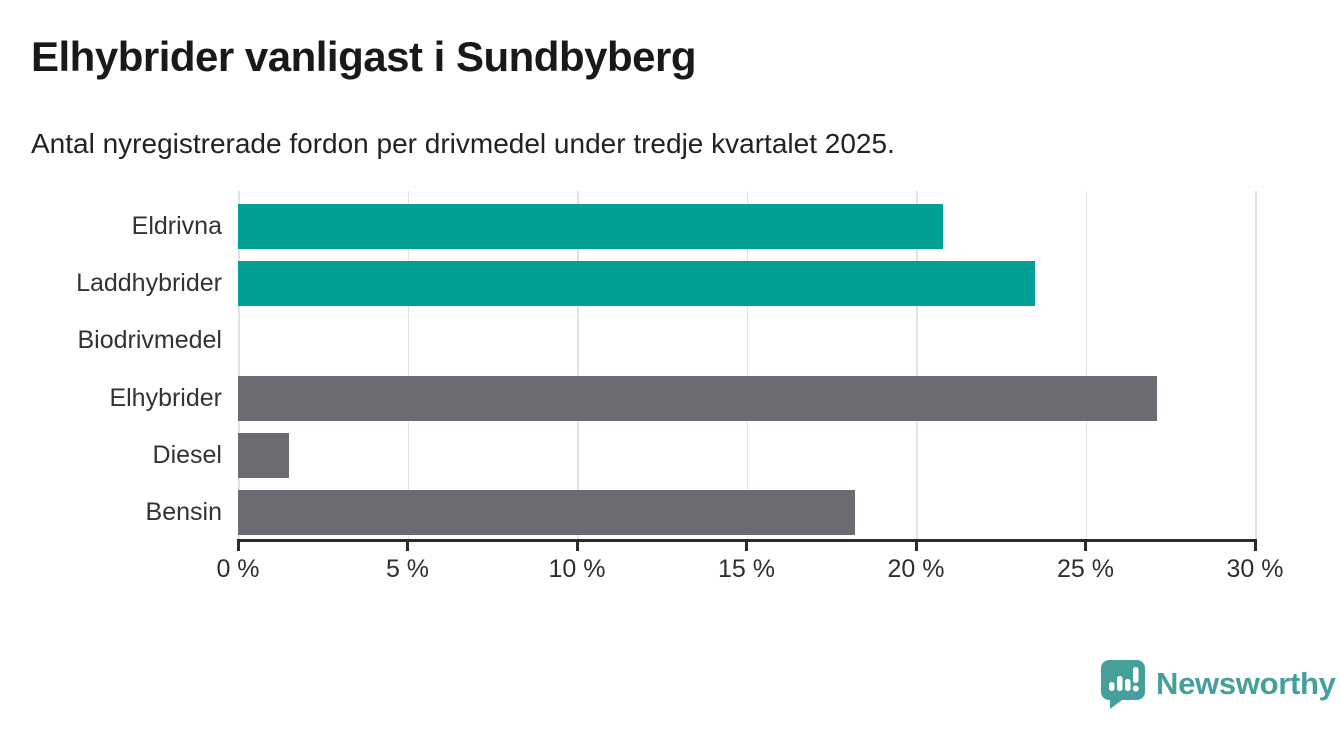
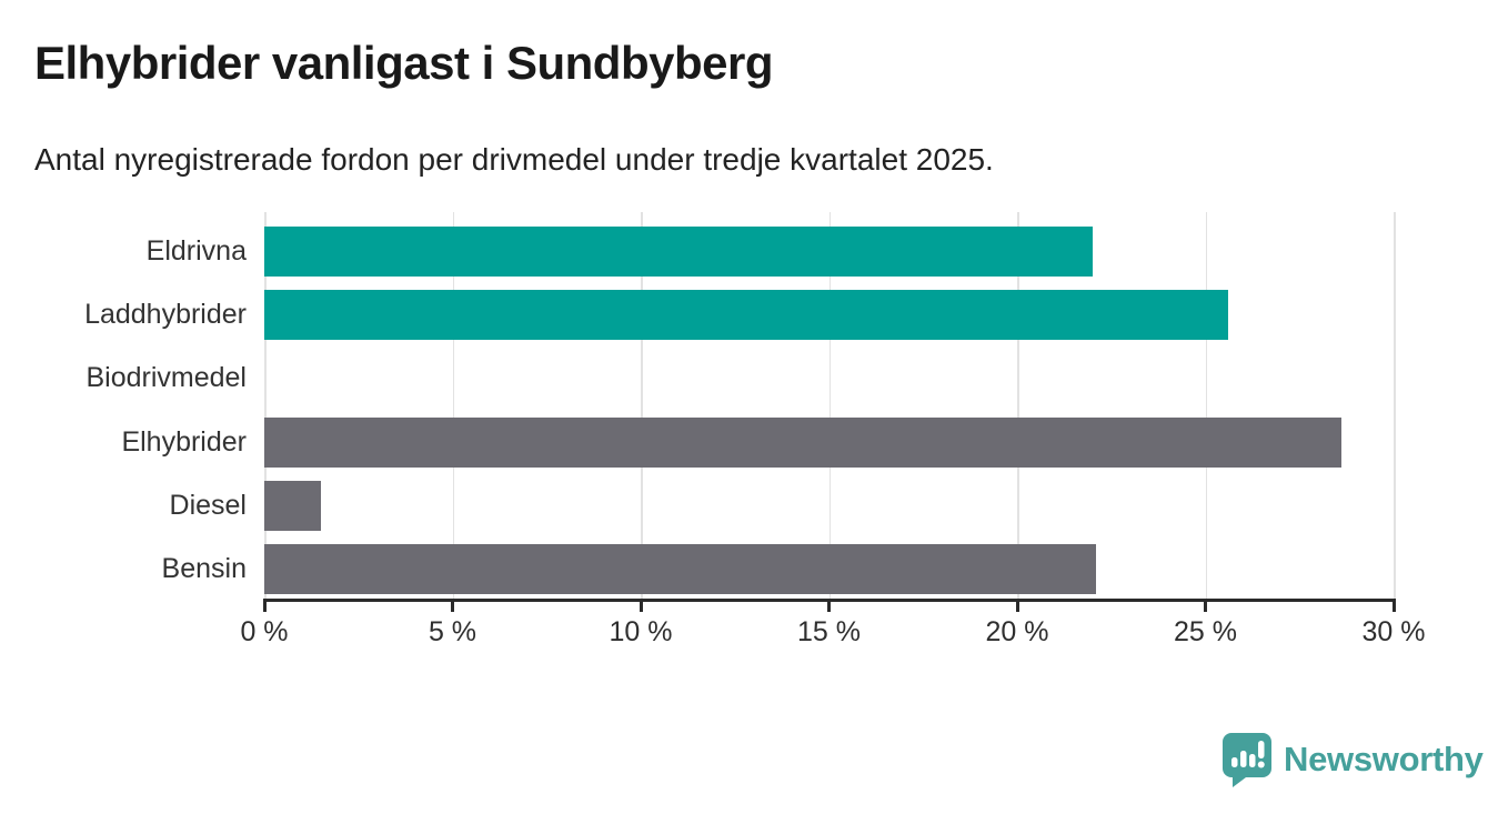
Eldrivna: 20.8% -> 22.0%
Laddhybrider: 23.5% -> 25.6%
Elhybrider: 27.1% -> 28.6%
Bensin: 18.2% -> 22.1%
